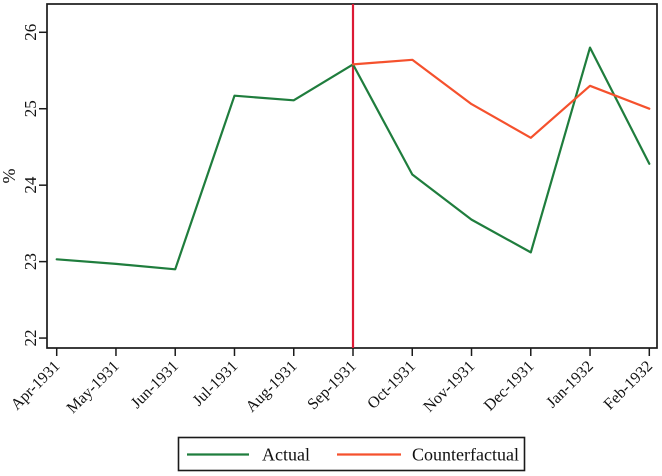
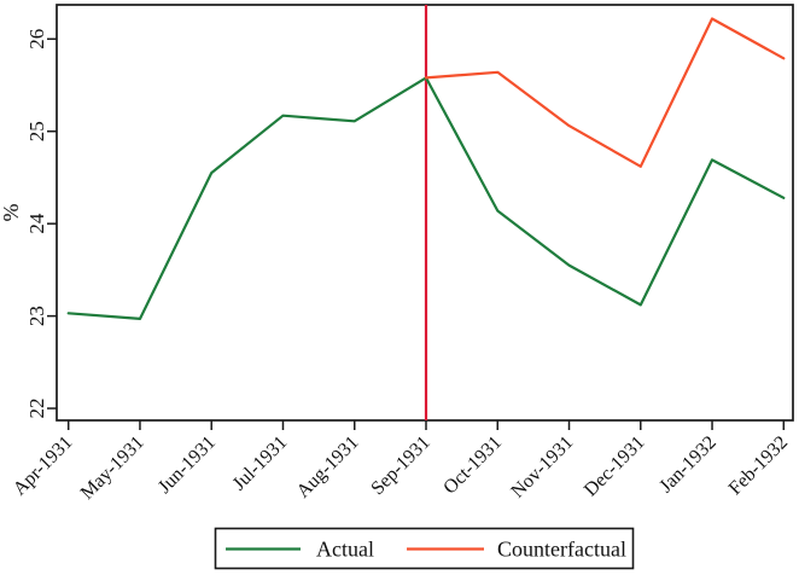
Actual/Jun-1931: 22.9 -> 24.6
Actual/Jan-1932: 25.8 -> 24.7
Counterfactual/Jan-1932: 25.3 -> 26.2
Counterfactual/Feb-1932: 25.0 -> 25.8
